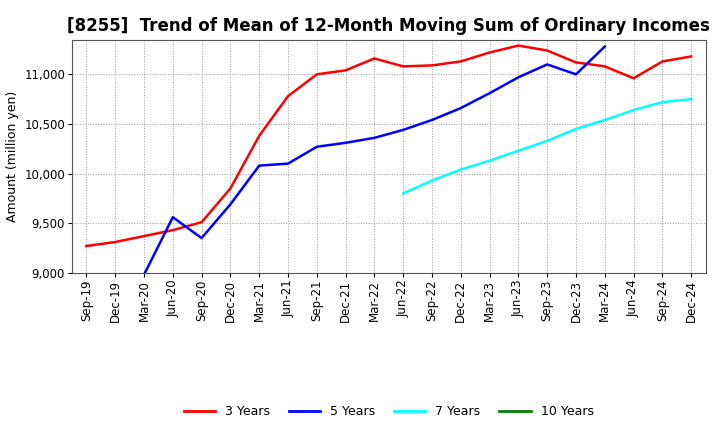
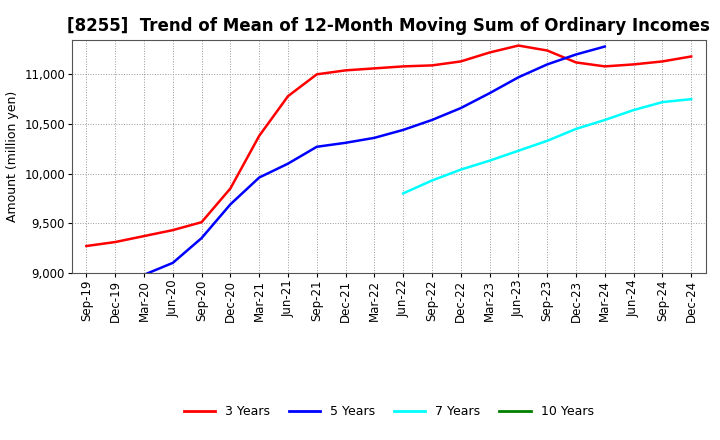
5 Years/Jun-20: 9,560 -> 9,100
5 Years/Mar-21: 10,080 -> 9,960
3 Years/Mar-22: 11,160 -> 11,060
5 Years/Dec-23: 11,000 -> 11,200
3 Years/Jun-24: 10,960 -> 11,100
